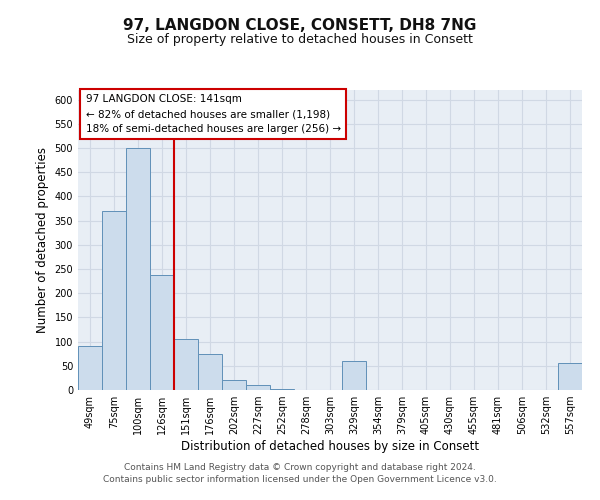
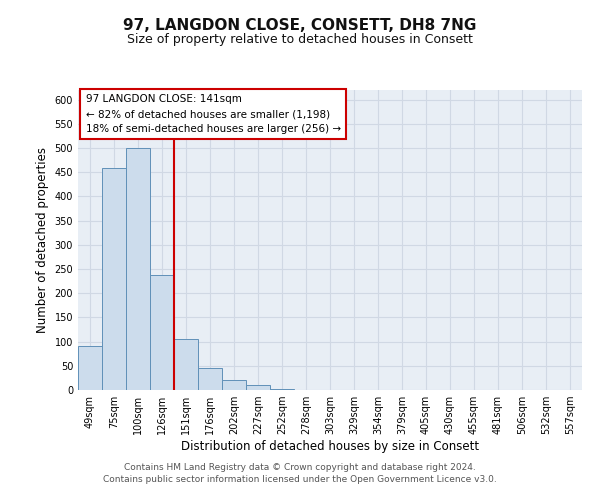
75sqm: 370 -> 458
176sqm: 75 -> 45
329sqm: 60 -> 1
557sqm: 55 -> 1
